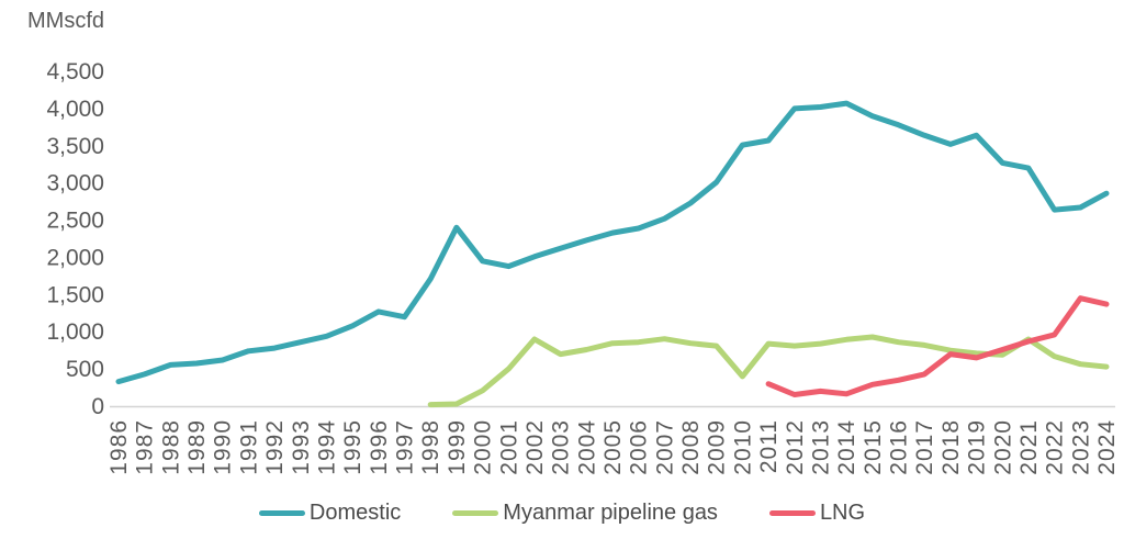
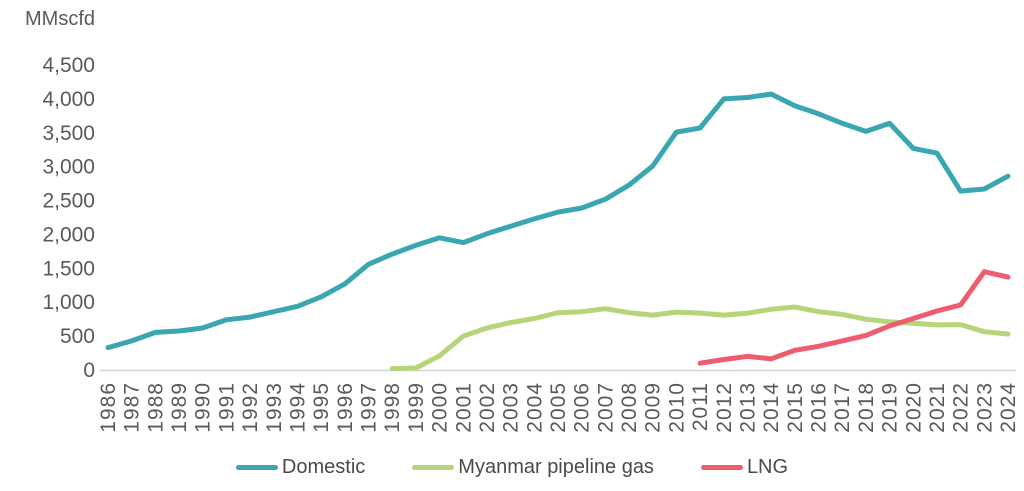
Domestic/1997: 1200 -> 1600
Domestic/1999: 2400 -> 1800
Myanmar pipeline gas/2002: 900 -> 600
Myanmar pipeline gas/2010: 400 -> 900
LNG/2011: 300 -> 100
LNG/2018: 700 -> 500
Myanmar pipeline gas/2021: 900 -> 700
